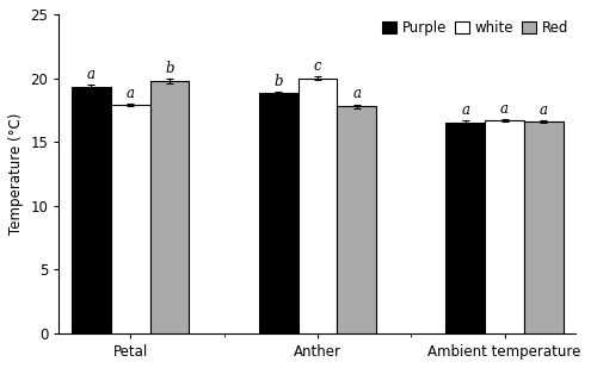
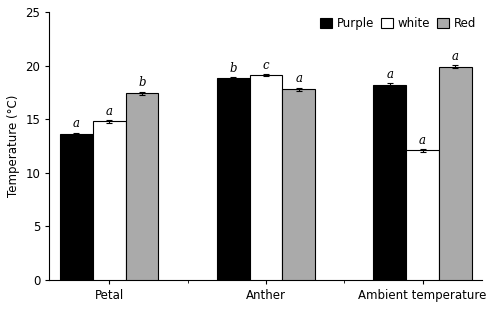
Purple/Petal: 19.3 -> 13.6
white/Petal: 17.9 -> 14.8
Red/Petal: 19.8 -> 17.4
white/Anther: 20.0 -> 19.1
Purple/Ambient temperature: 16.5 -> 18.2
white/Ambient temperature: 16.7 -> 12.1
Red/Ambient temperature: 16.6 -> 19.9
